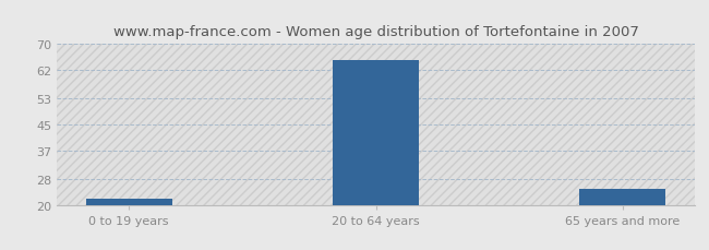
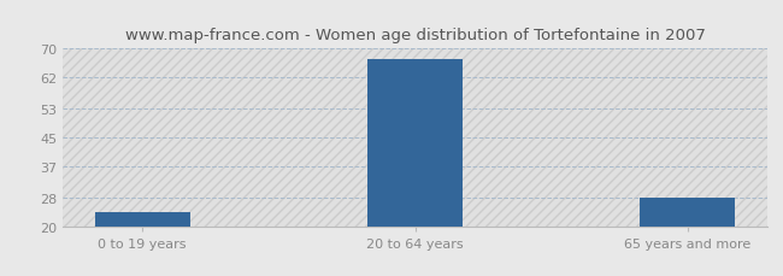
0 to 19 years: 22 -> 24
20 to 64 years: 65 -> 67
65 years and more: 25 -> 28
